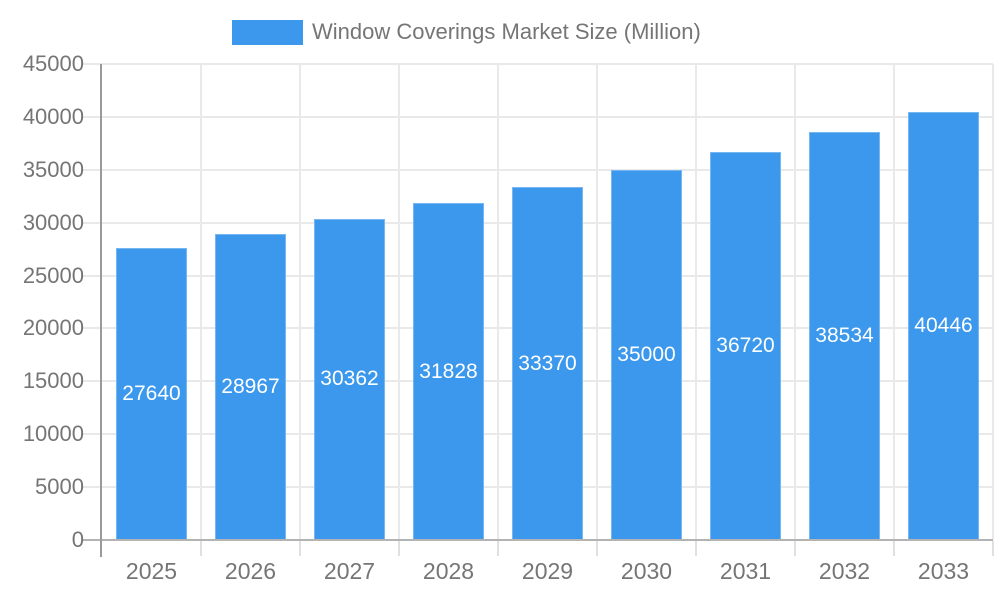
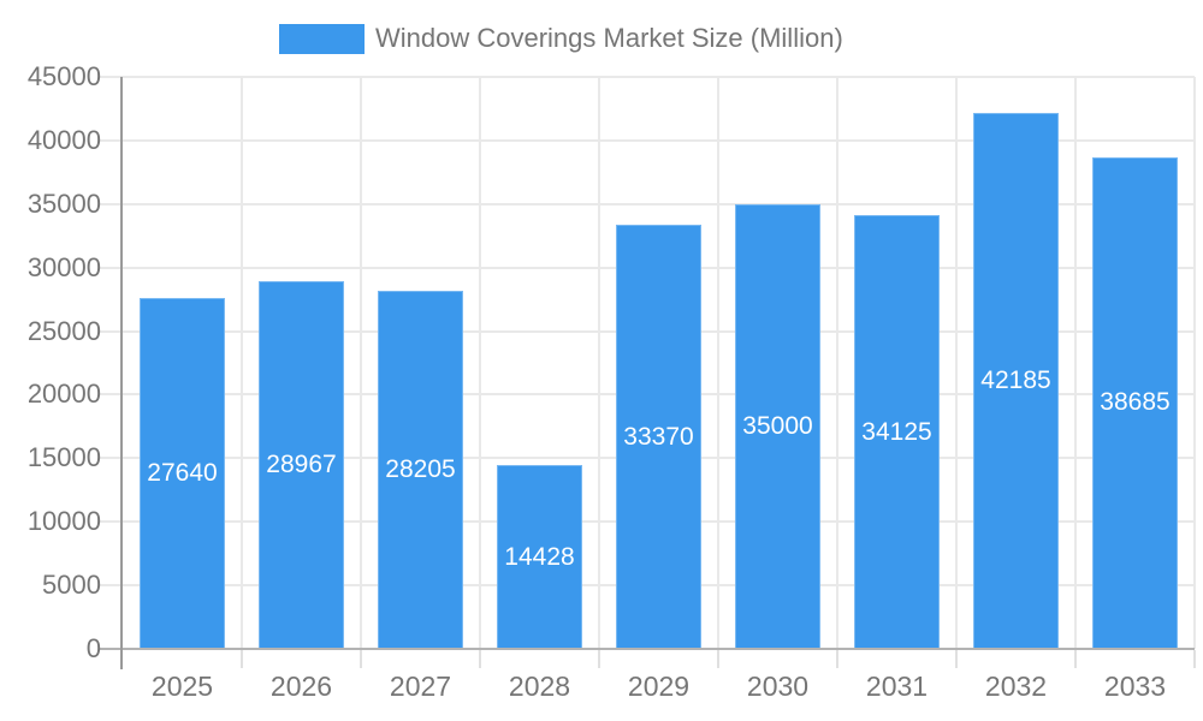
2027: 30362 -> 28205
2028: 31828 -> 14428
2031: 36720 -> 34125
2032: 38534 -> 42185
2033: 40446 -> 38685
